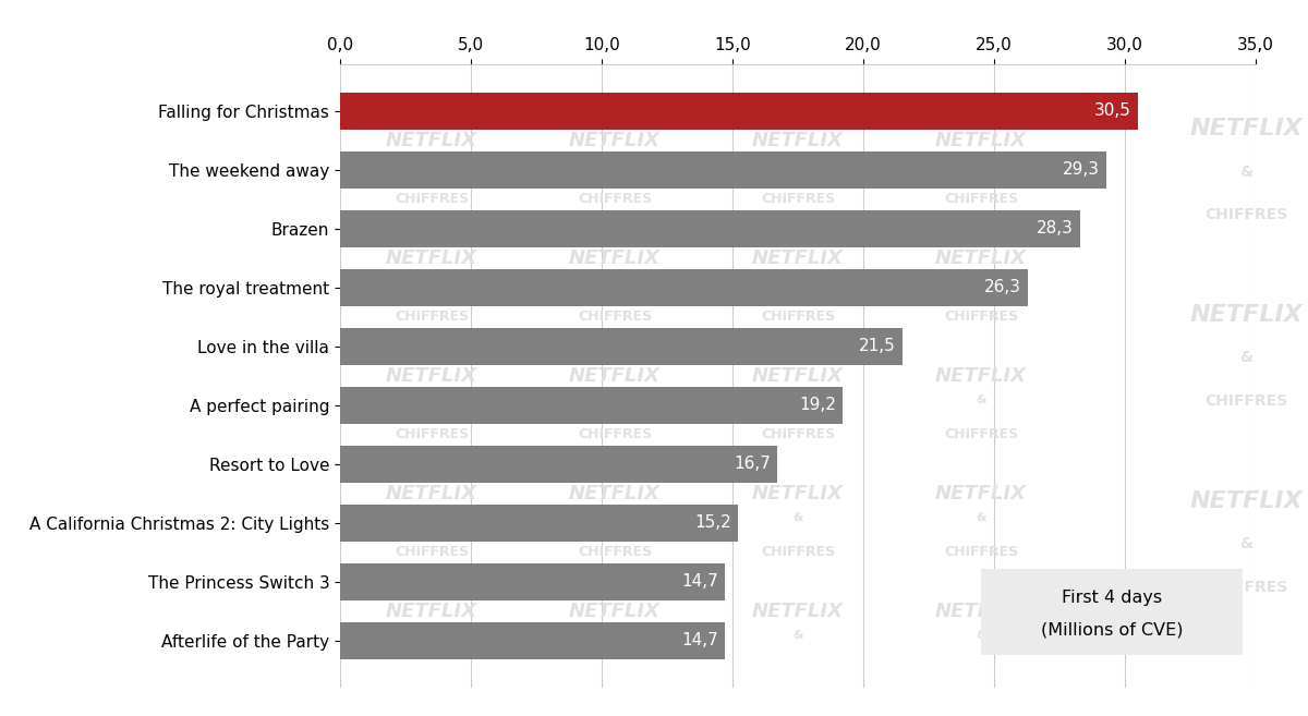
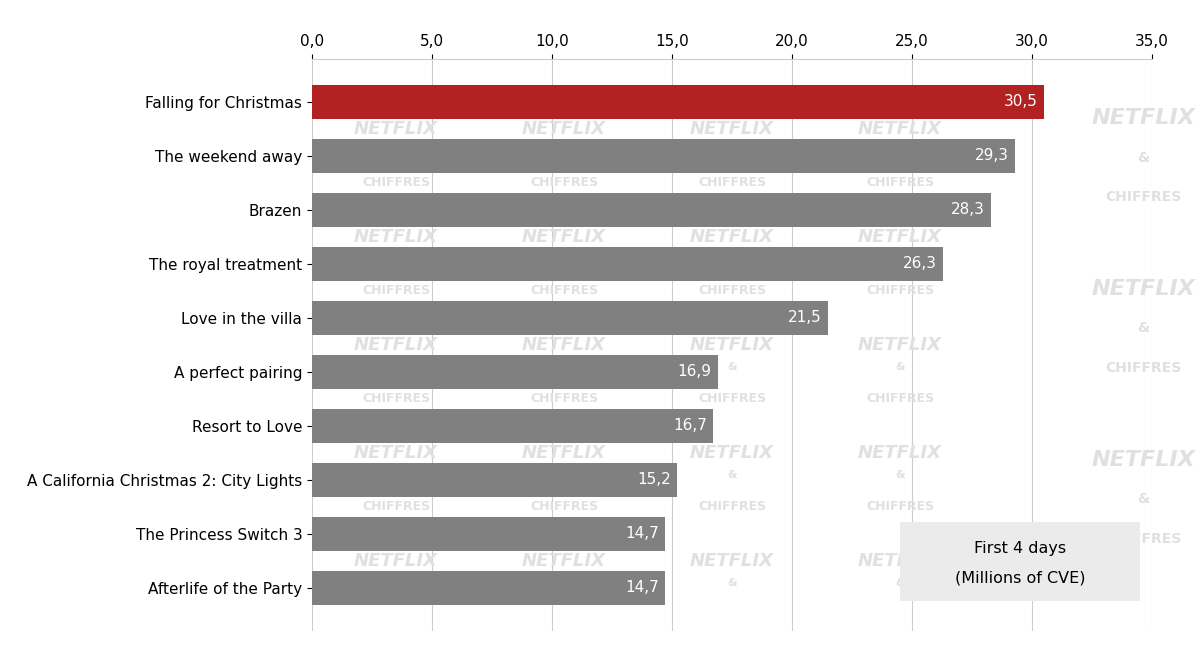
A perfect pairing: 19,2 -> 16,9
